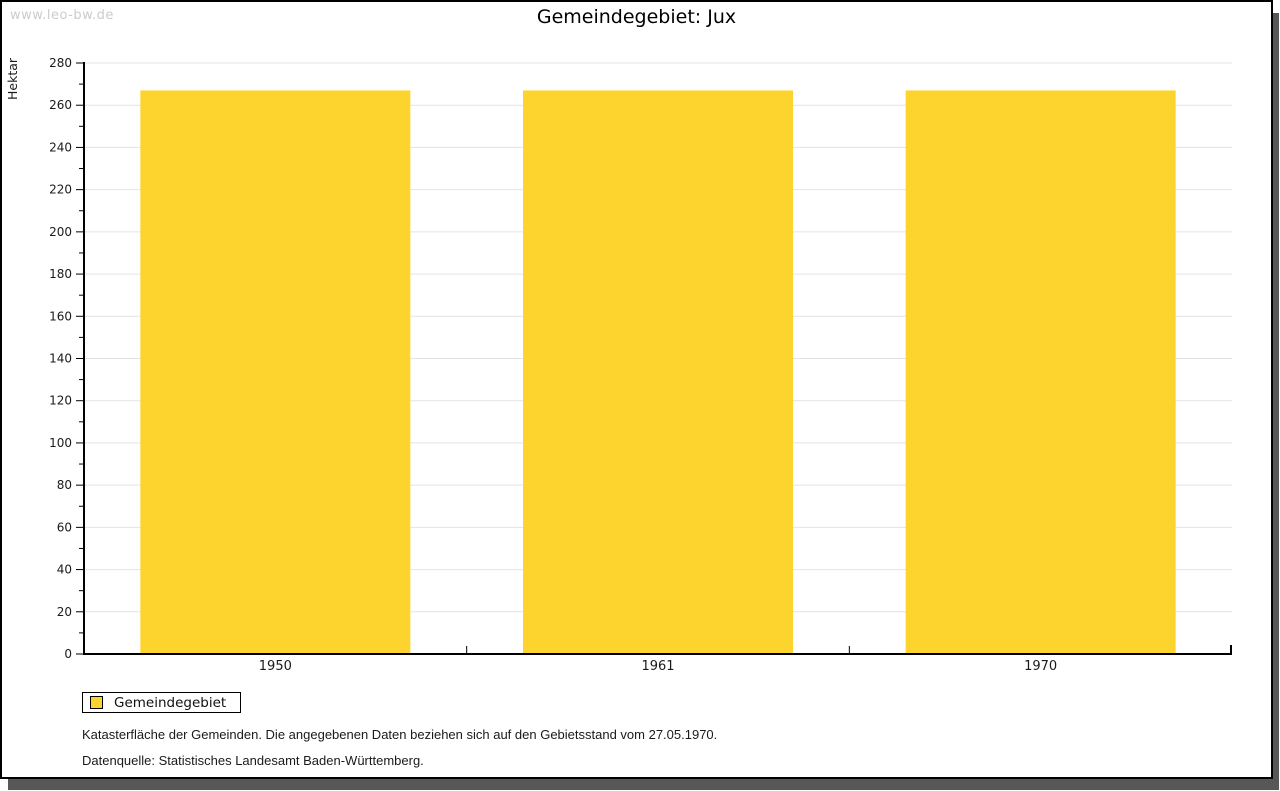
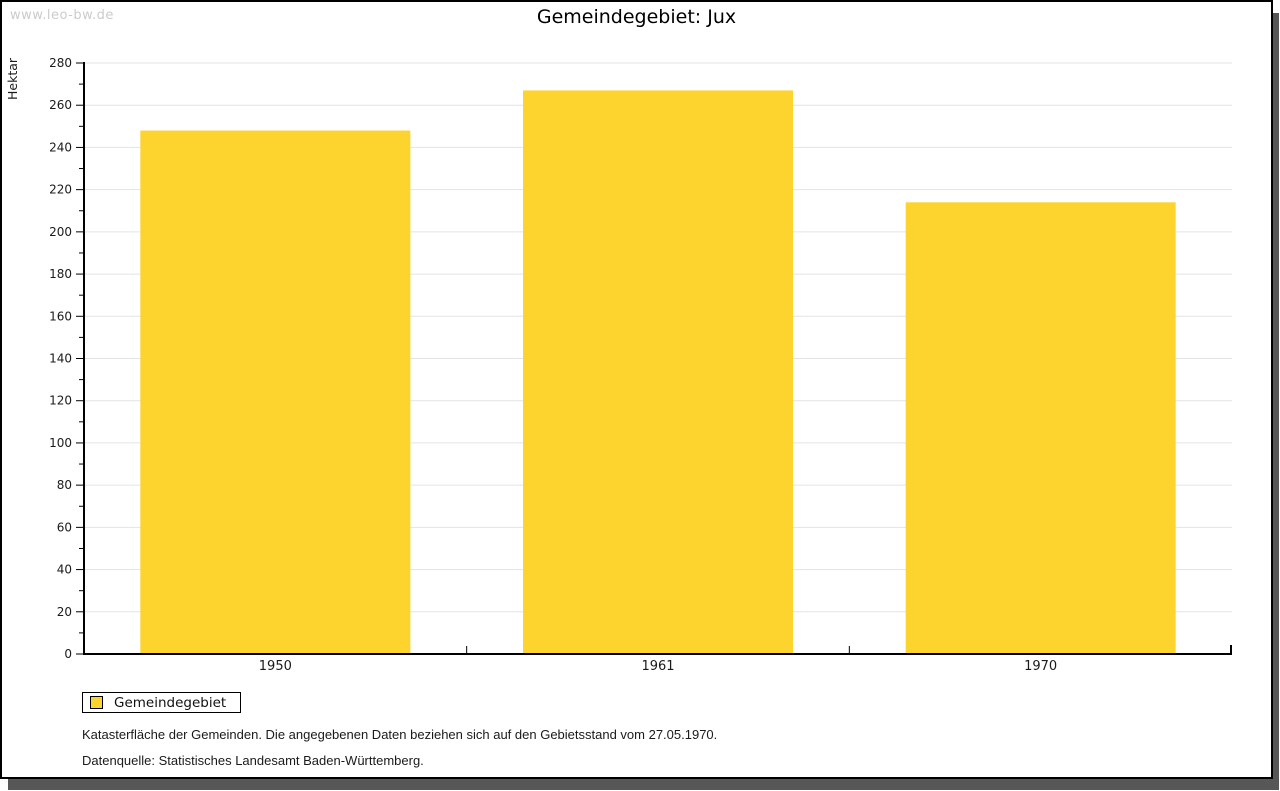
1950: 267 -> 248
1970: 267 -> 214
